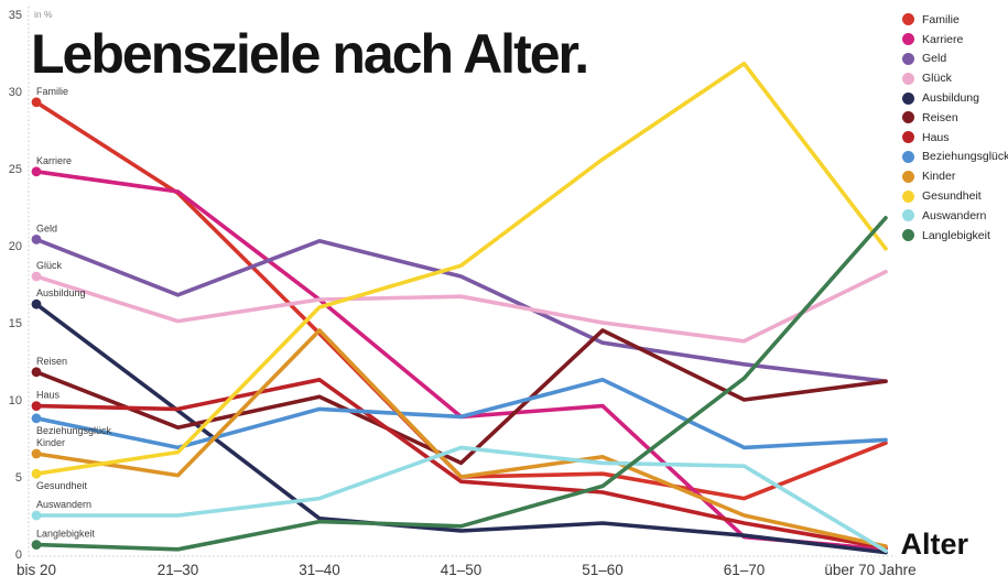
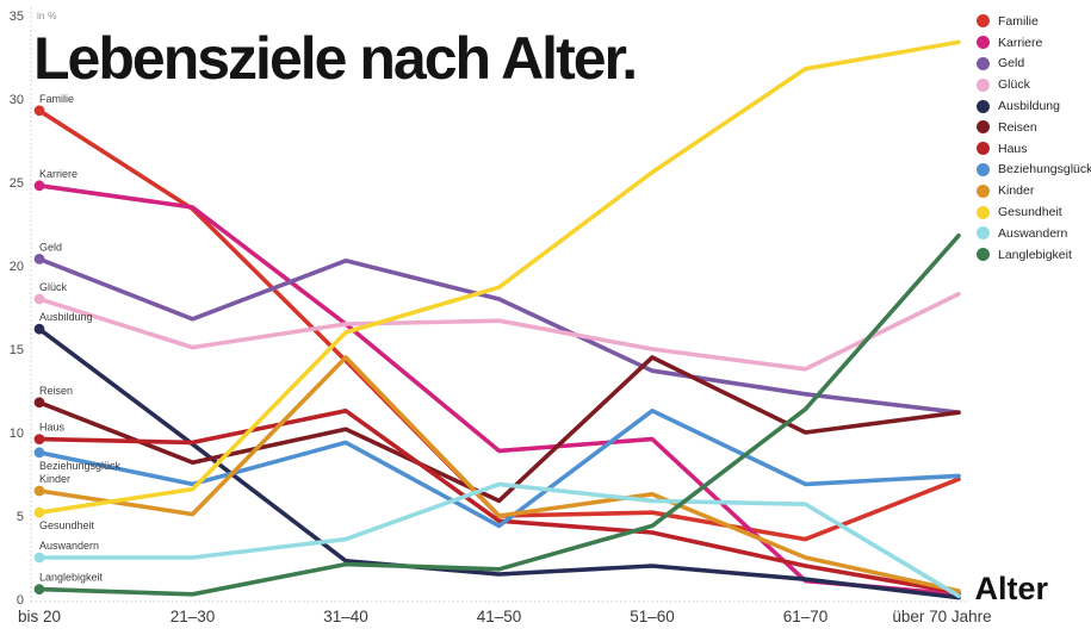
Beziehungsglück/41–50: 8.9 -> 4.4
Gesundheit/über 70 Jahre: 19.8 -> 33.4
